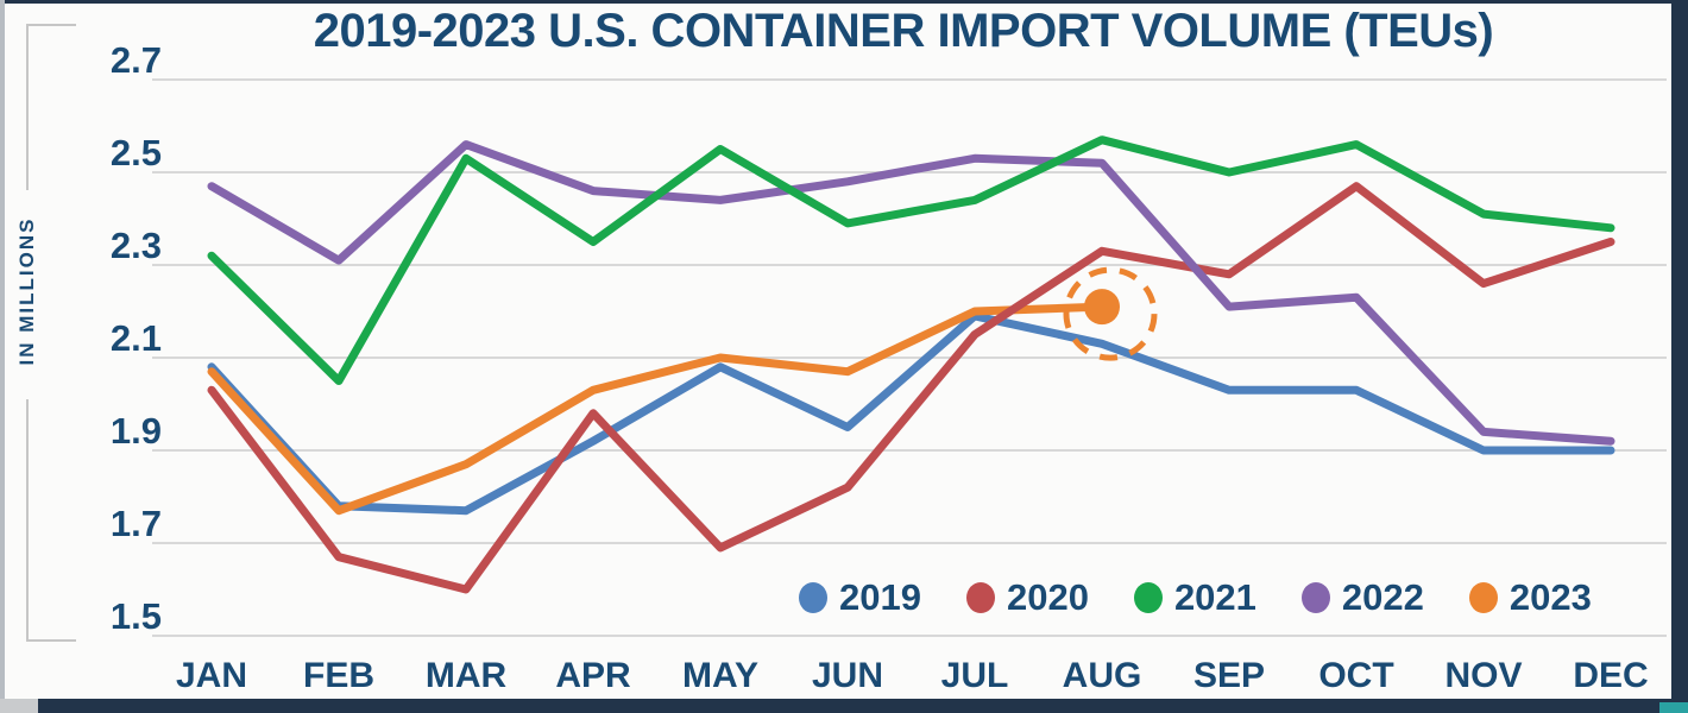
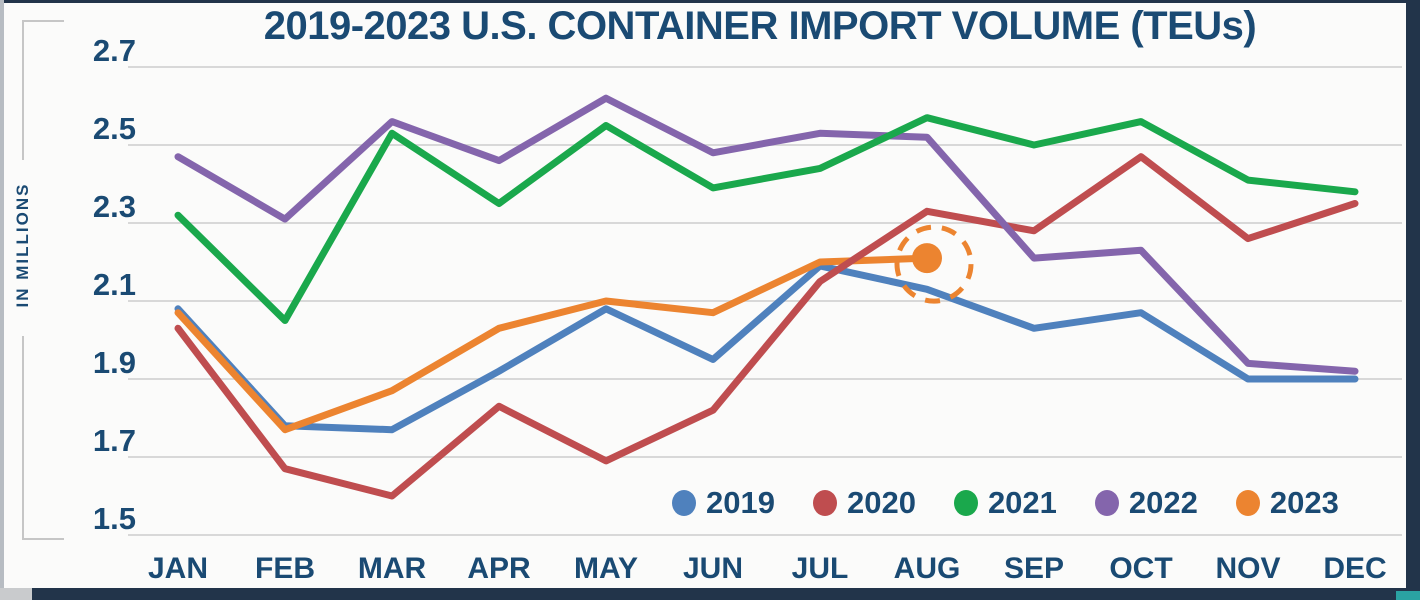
2020/APR: 1.98 -> 1.83
2022/MAY: 2.44 -> 2.62
2019/OCT: 2.03 -> 2.07
